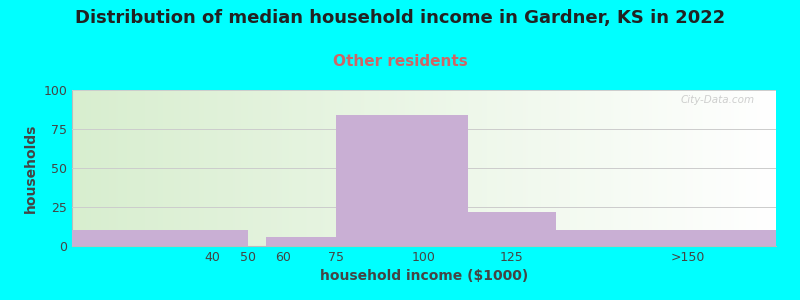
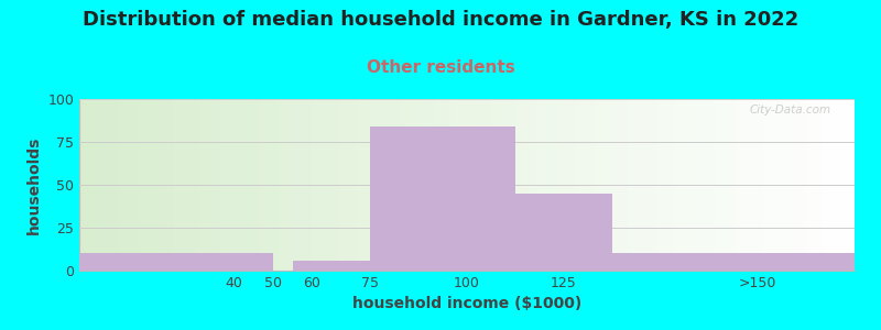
125: 22 -> 45
